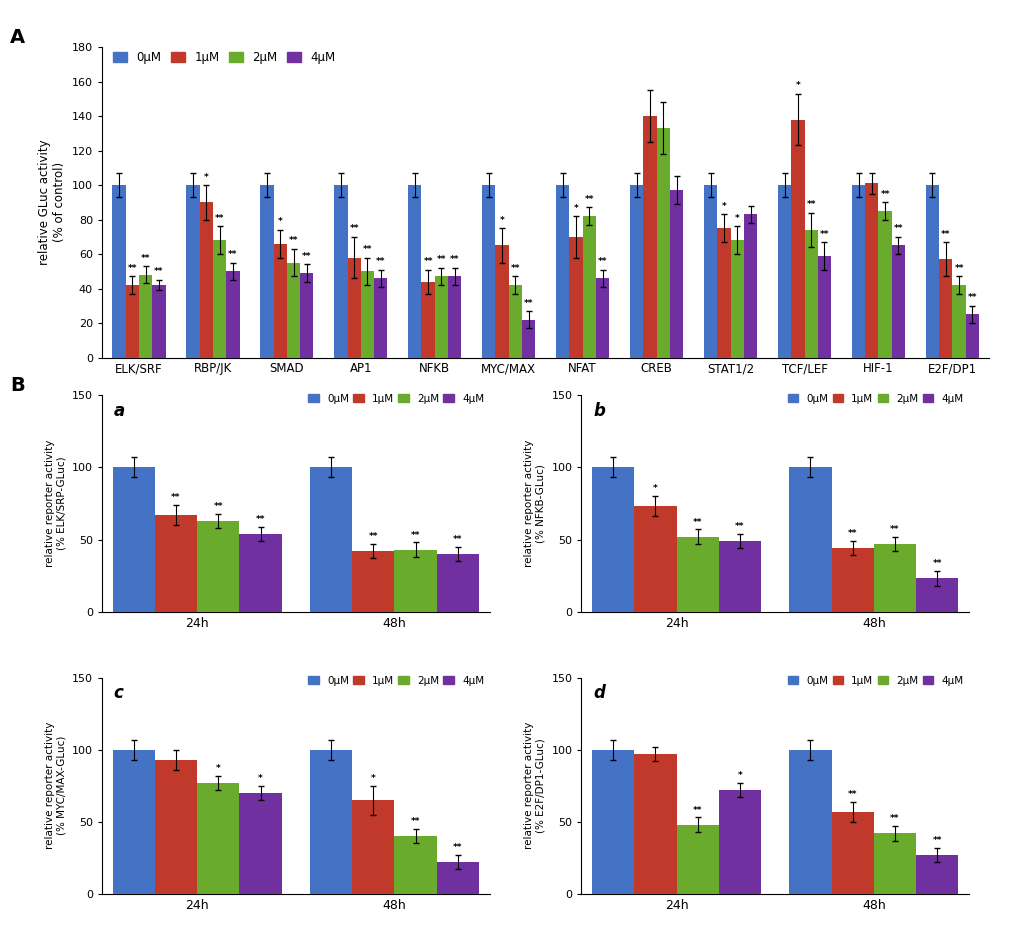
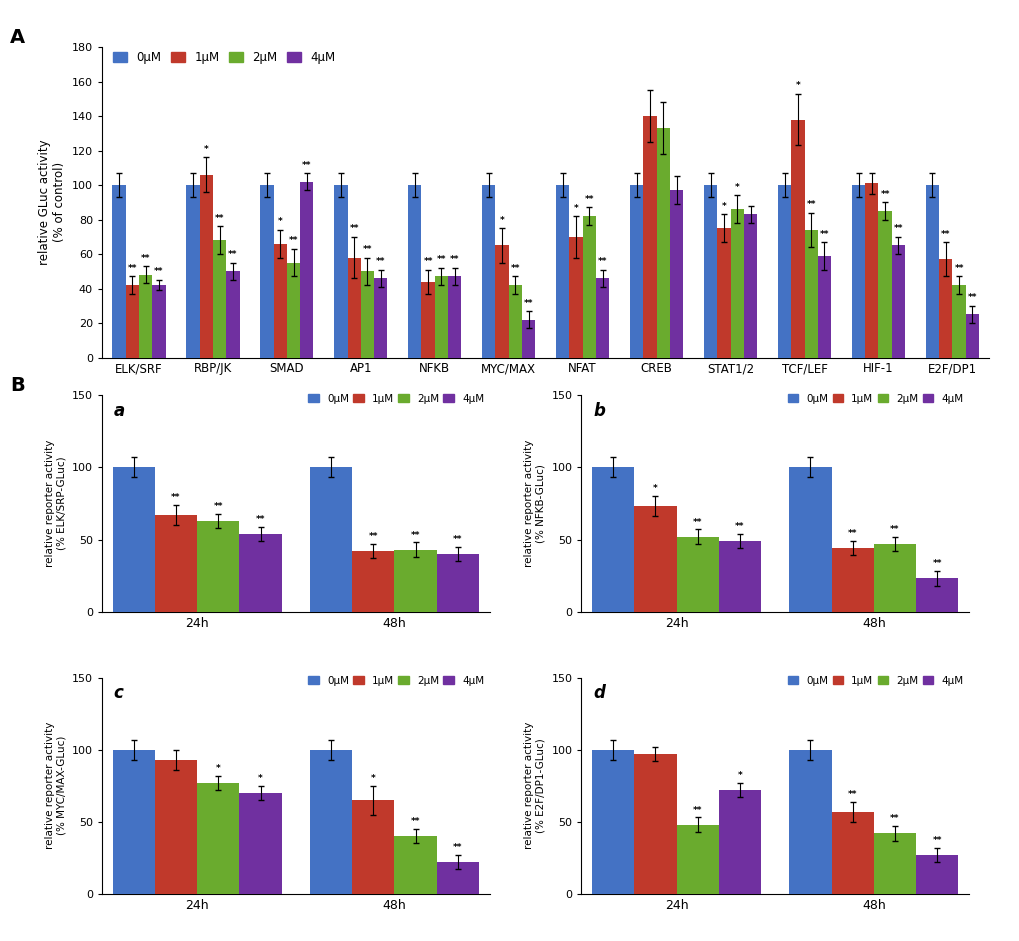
1μM/RBP/JK: 90 -> 106
4μM/SMAD: 49 -> 102
2μM/STAT1/2: 68 -> 86
